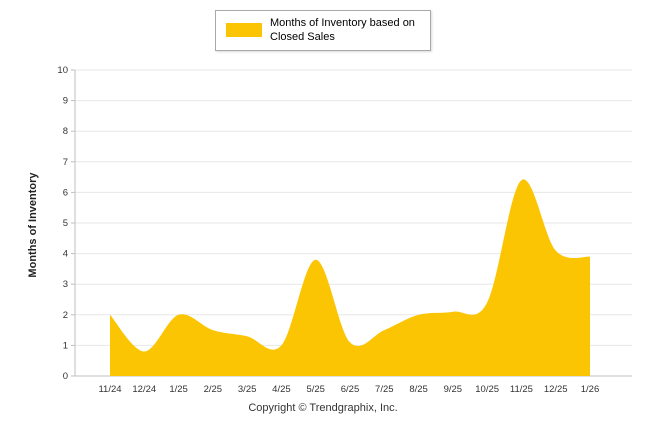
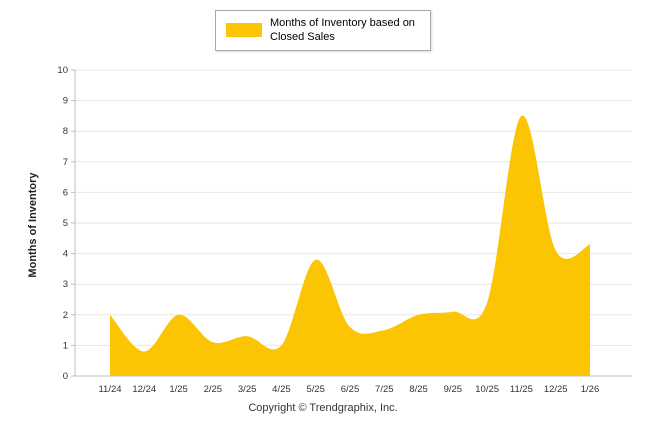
2/25: 1.5 -> 1.1
6/25: 1.1 -> 1.6
11/25: 6.4 -> 8.5
1/26: 3.9 -> 4.3
